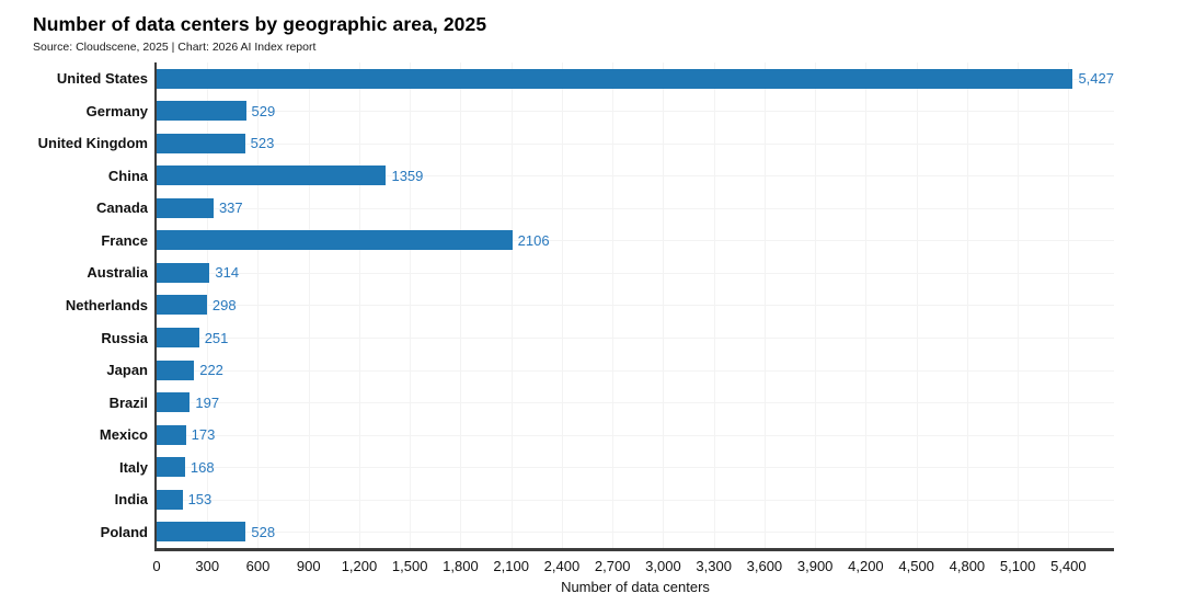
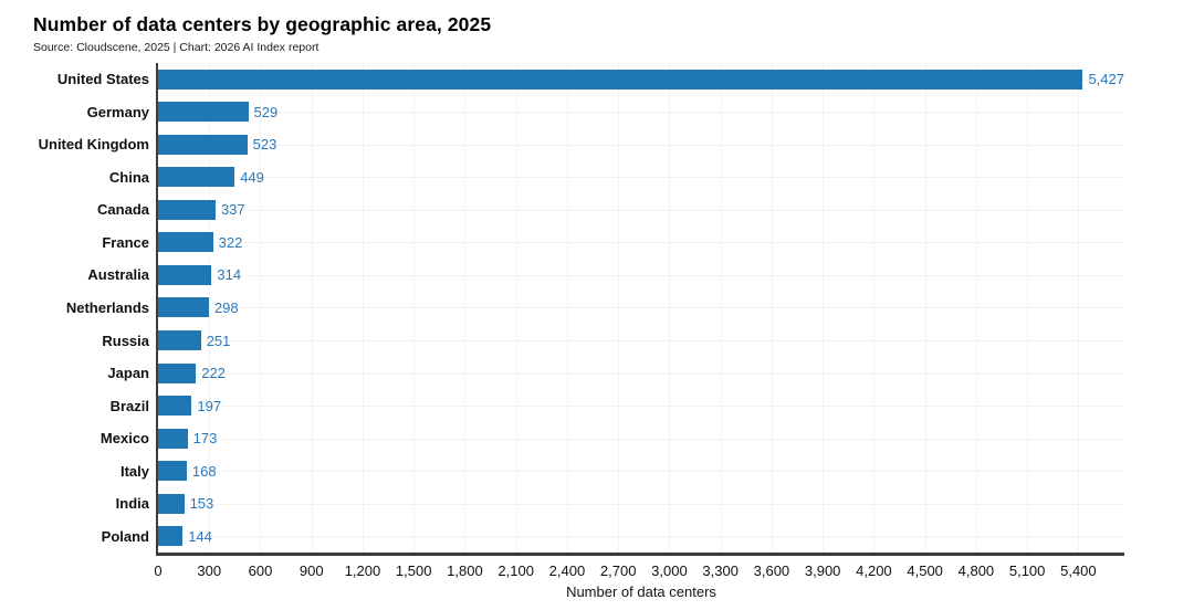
China: 1359 -> 449
France: 2106 -> 322
Poland: 528 -> 144
